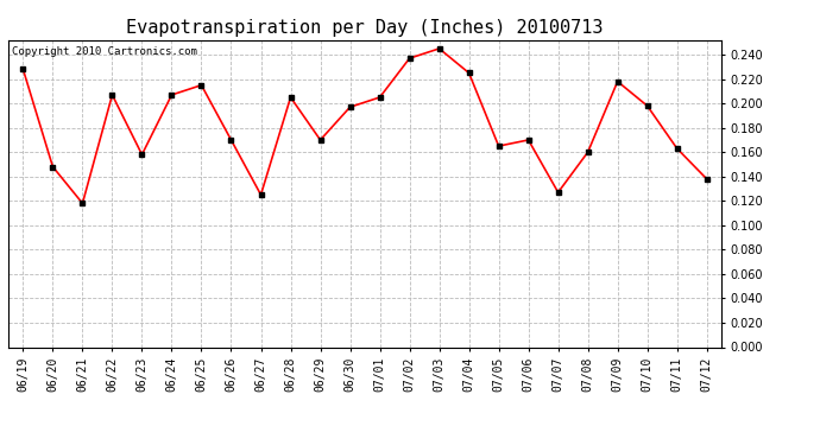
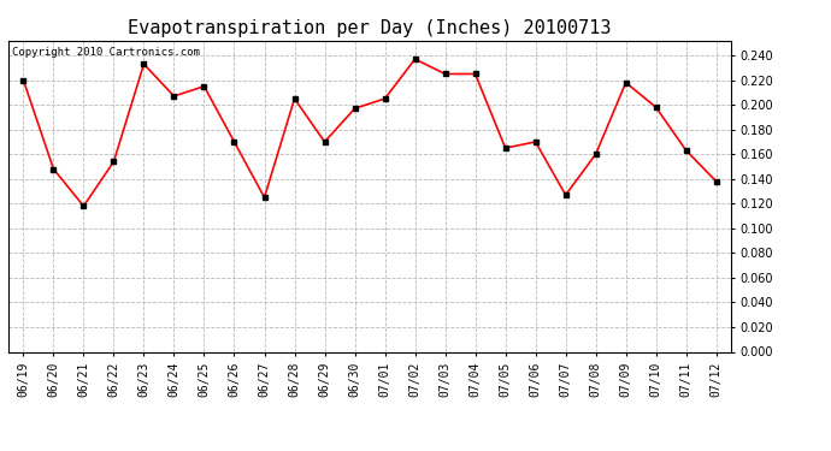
06/19: 0.228 -> 0.220
06/22: 0.207 -> 0.154
06/23: 0.158 -> 0.233
07/03: 0.245 -> 0.225
